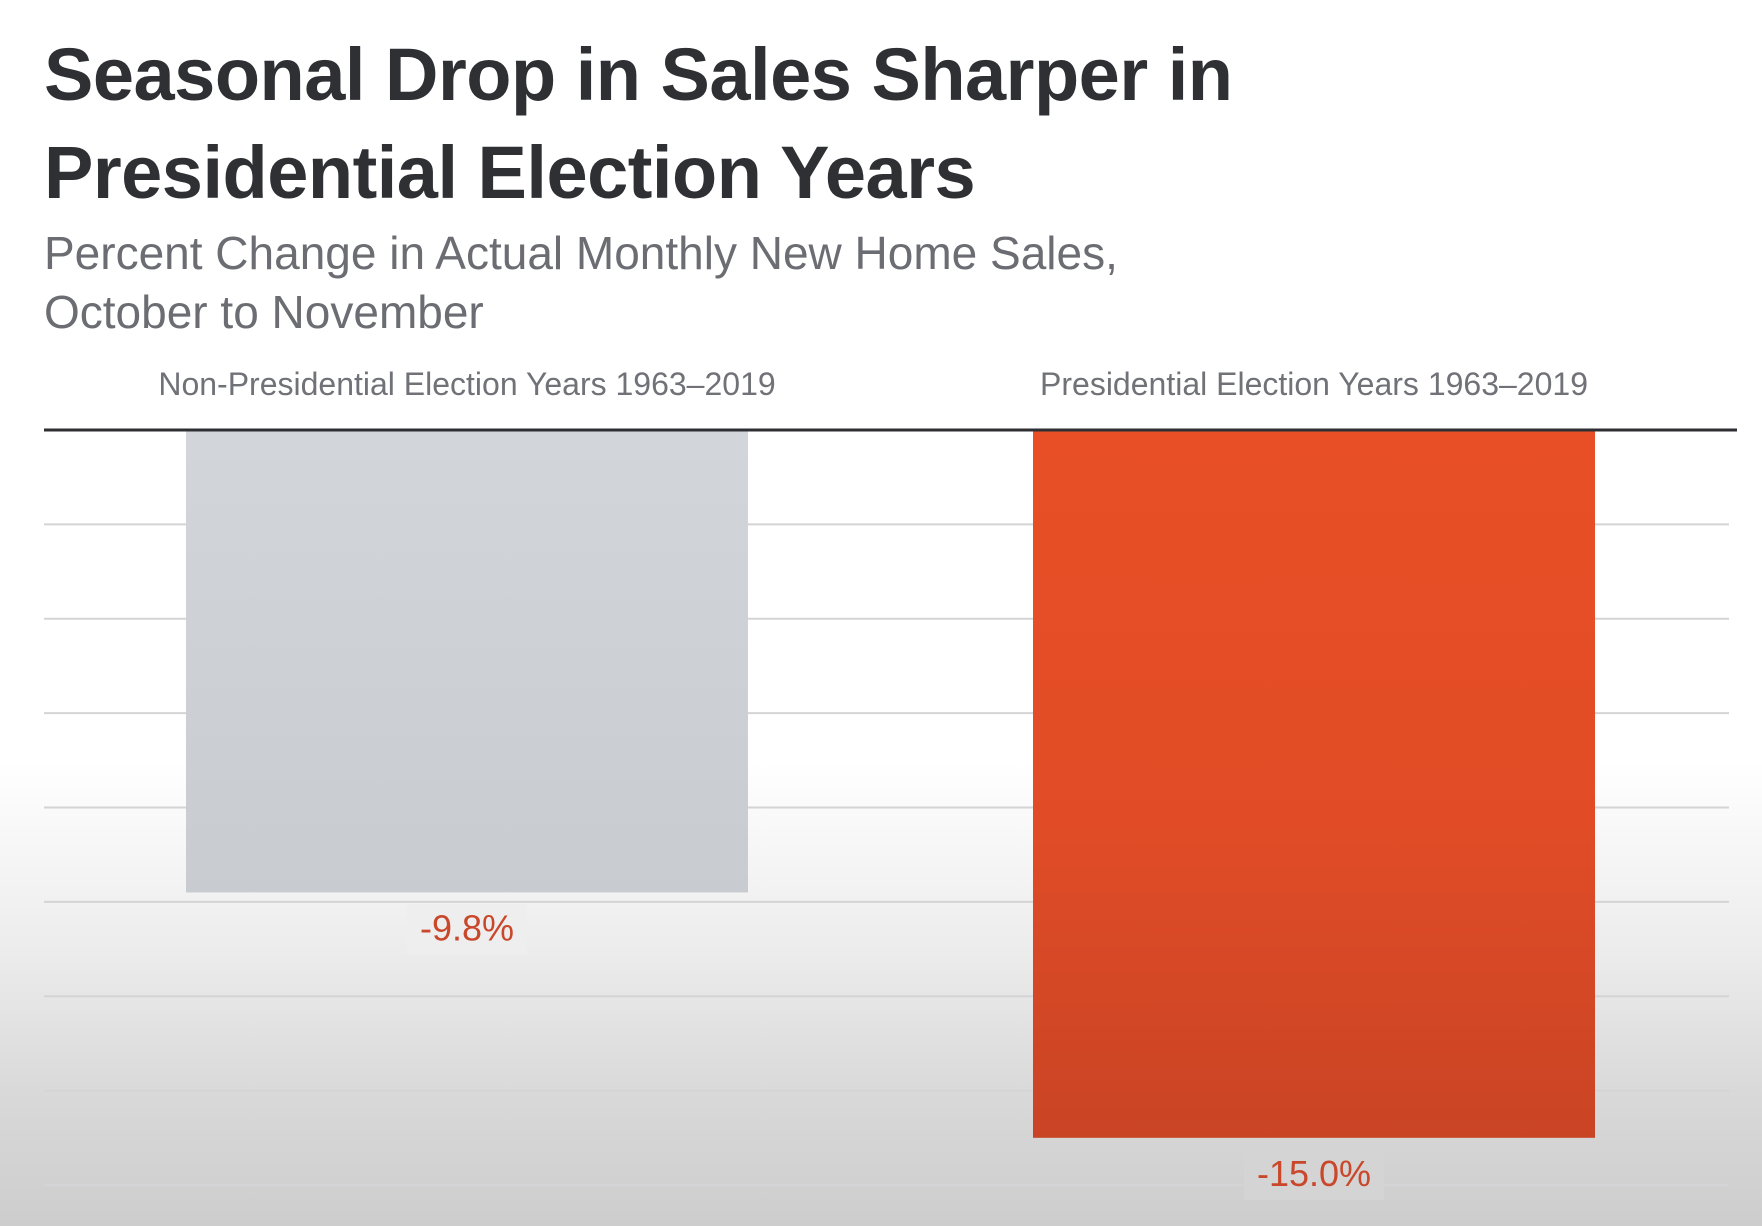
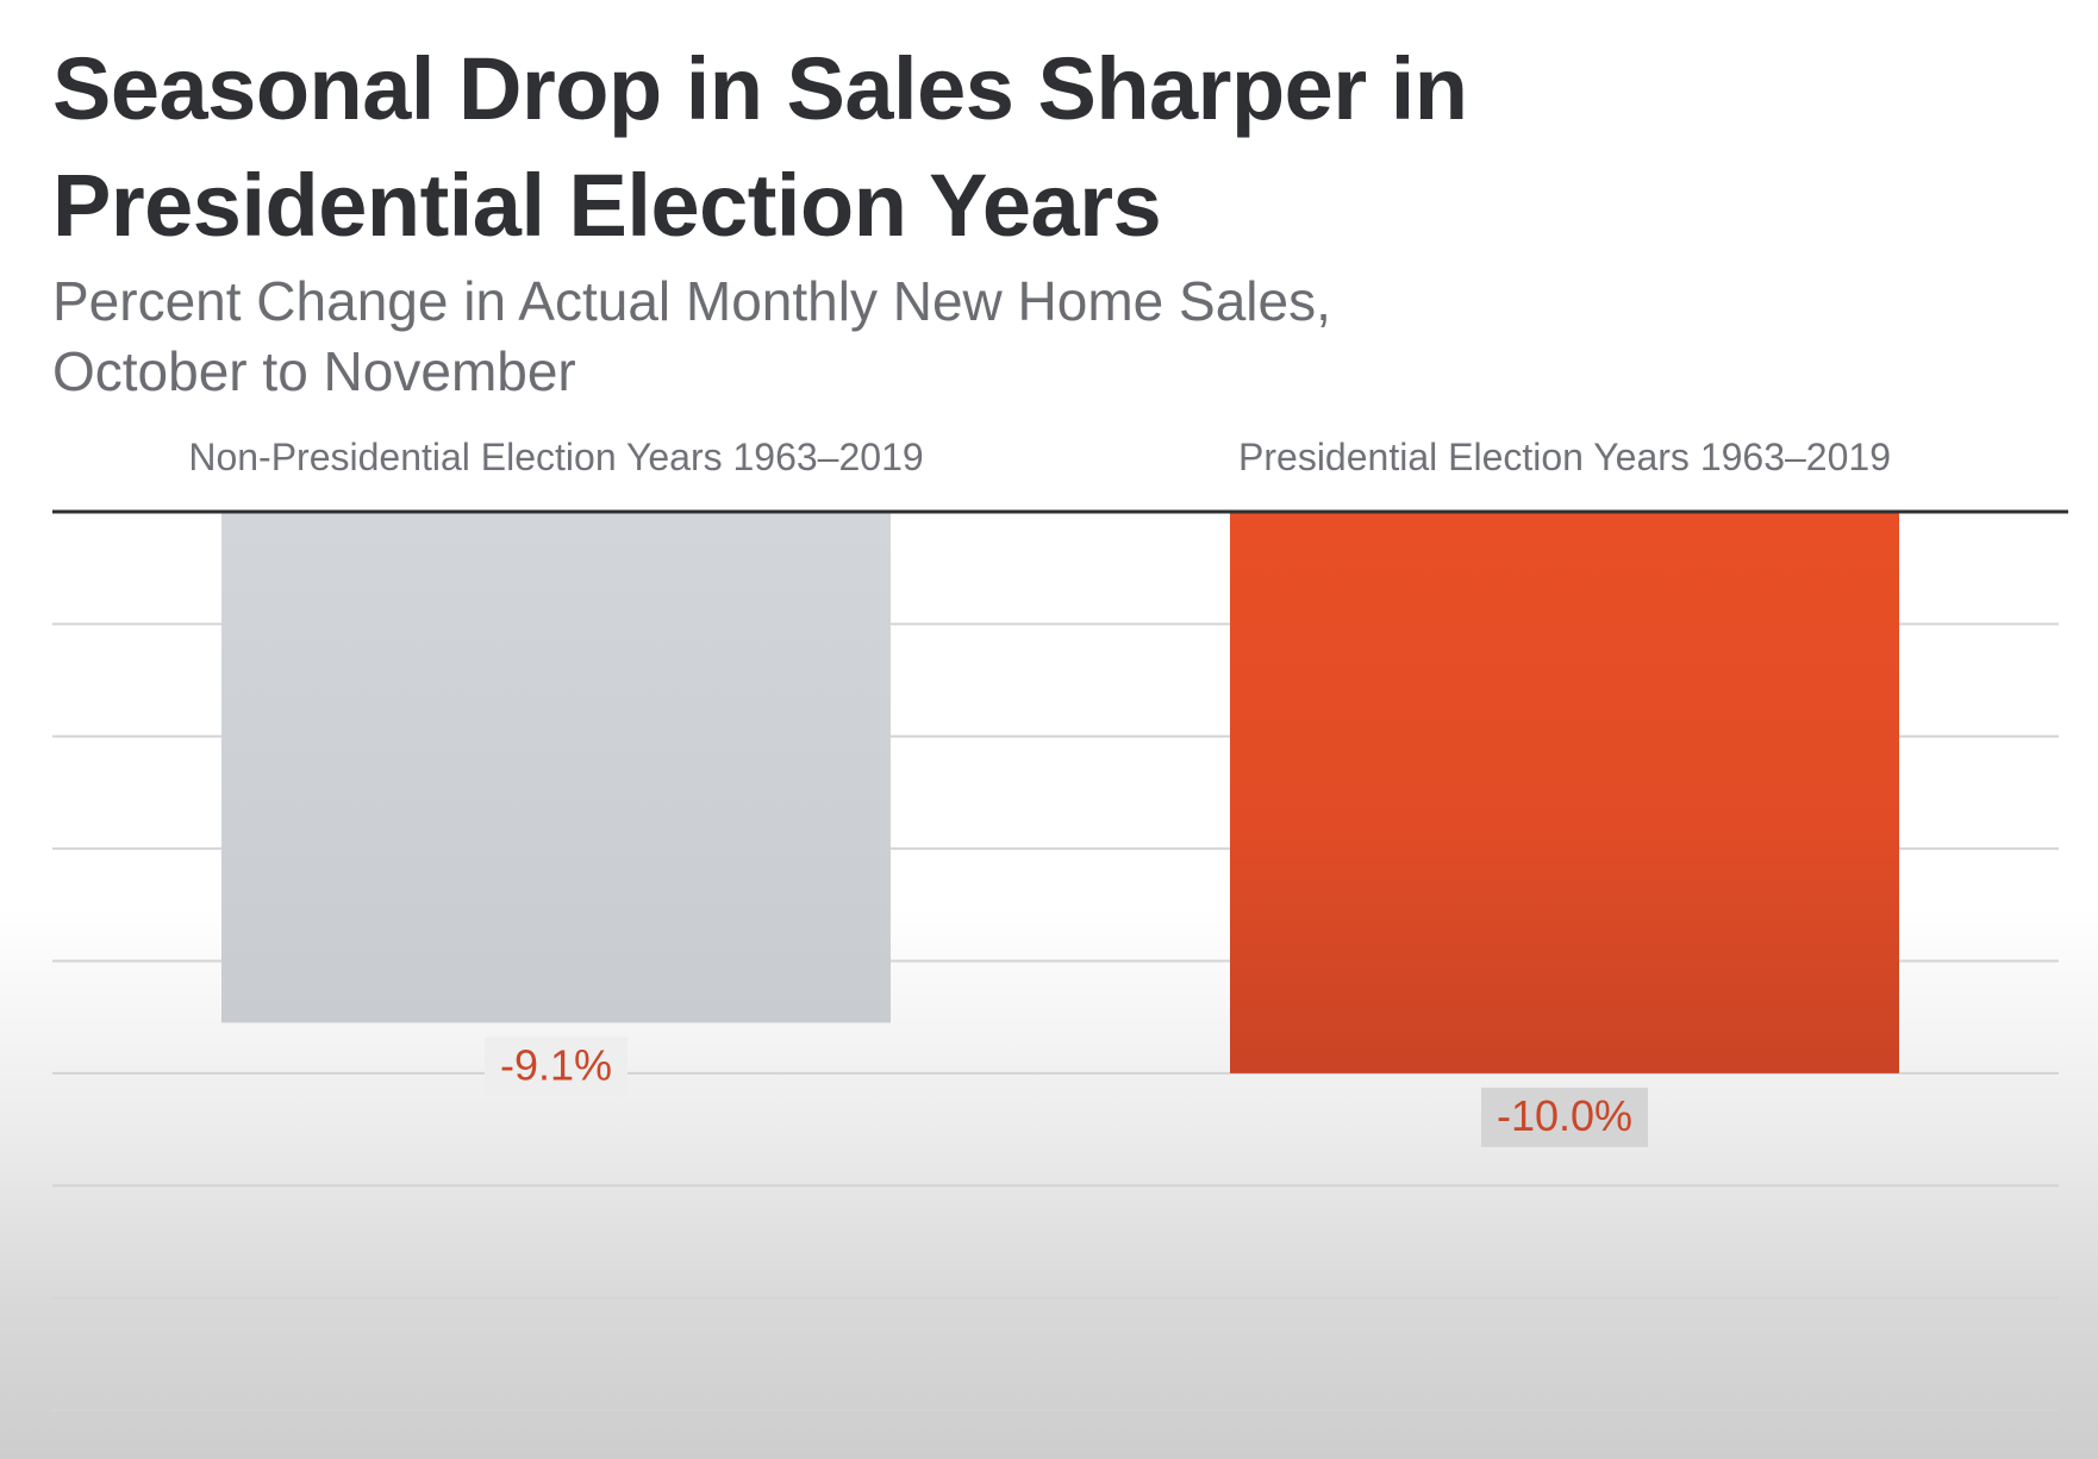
Non-Presidential Election Years 1963–2019: -9.8% -> -9.1%
Presidential Election Years 1963–2019: -15.0% -> -10.0%
